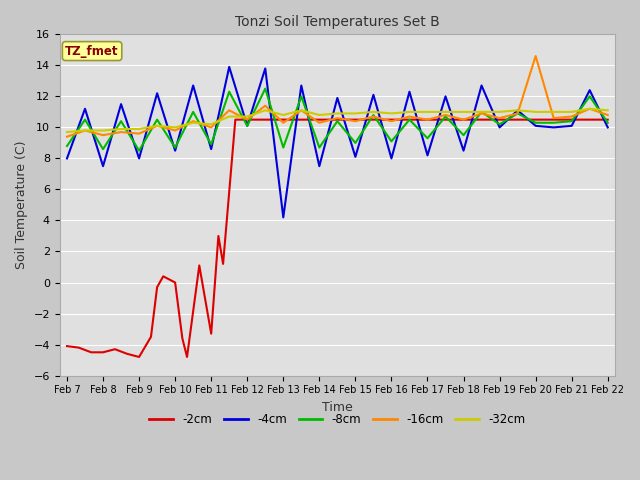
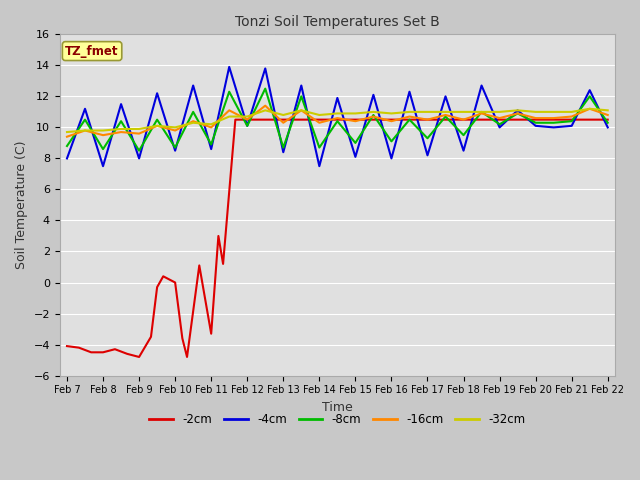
-4cm/Feb 13: 4.2 -> 8.4
-16cm/Feb 20: 14.6 -> 10.6
